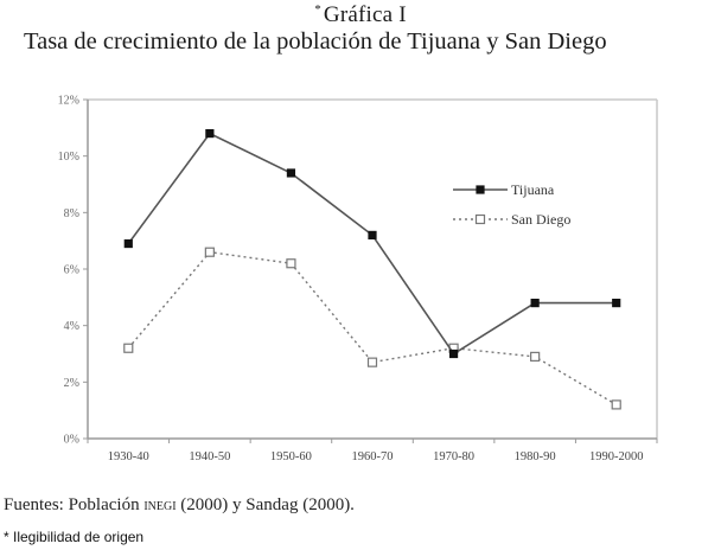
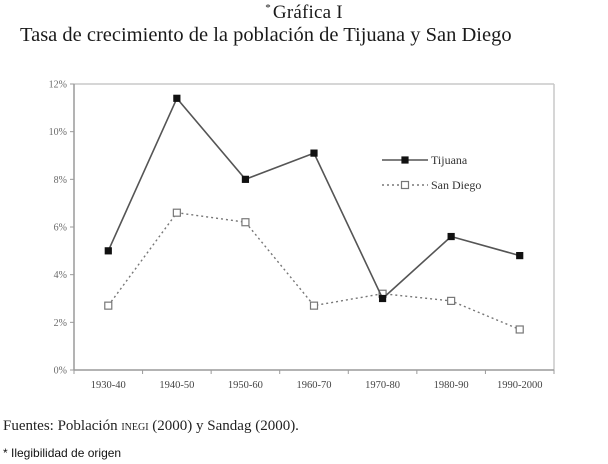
Tijuana/1930-40: 6.9% -> 5.0%
San Diego/1930-40: 3.2% -> 2.7%
Tijuana/1940-50: 10.8% -> 11.4%
Tijuana/1950-60: 9.4% -> 8.0%
Tijuana/1960-70: 7.2% -> 9.1%
Tijuana/1980-90: 4.8% -> 5.6%
San Diego/1990-2000: 1.2% -> 1.7%
